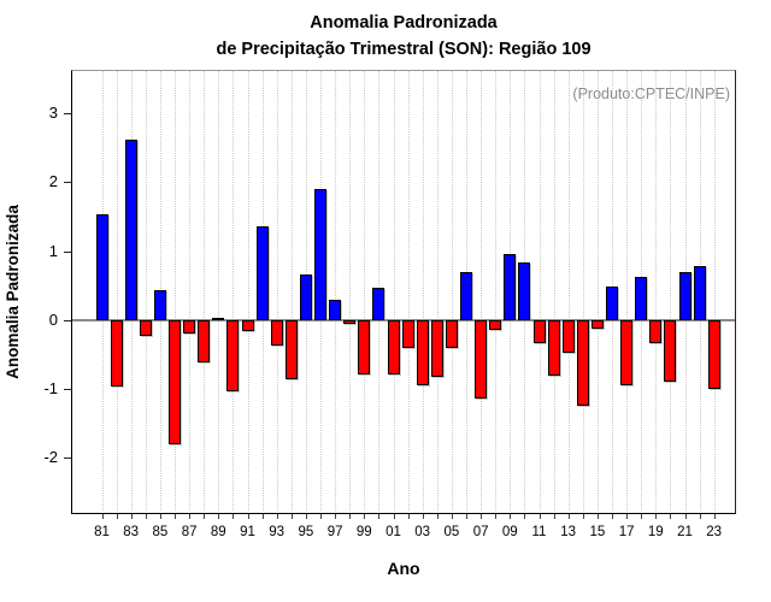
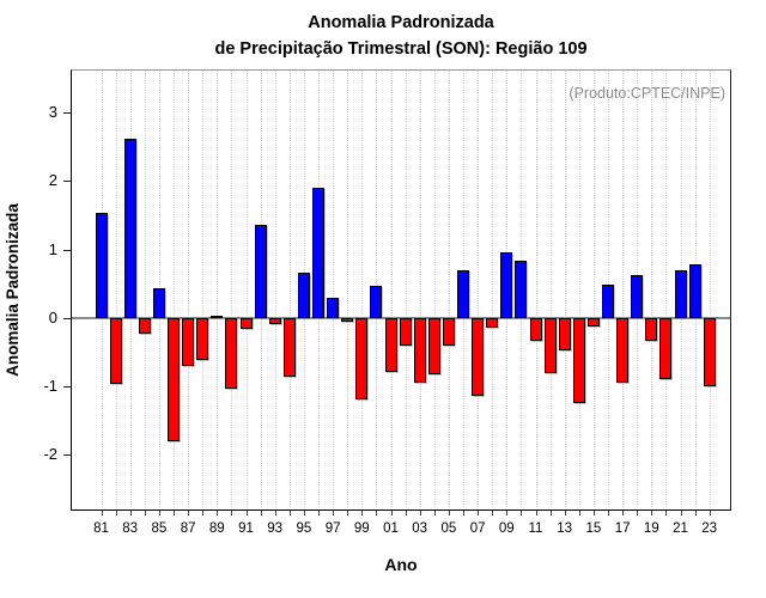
87: -0.2 -> -0.7
93: -0.4 -> -0.1
99: -0.8 -> -1.2
